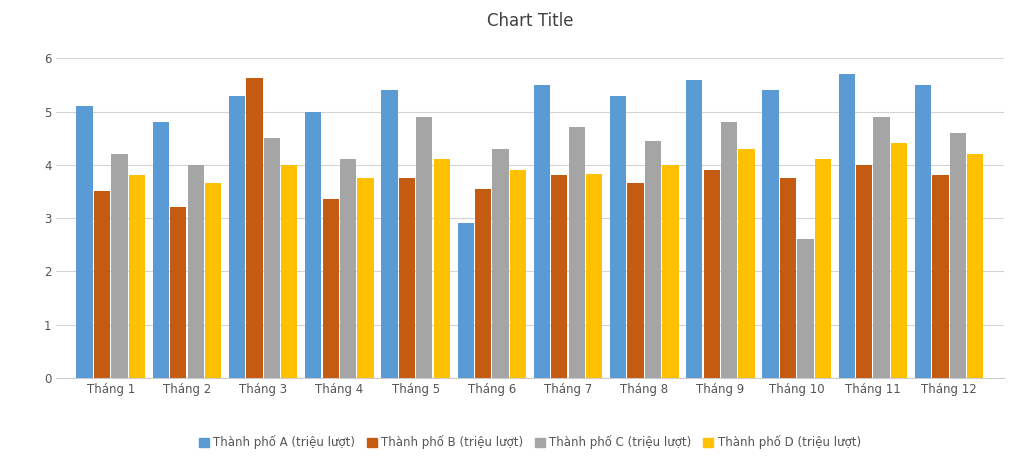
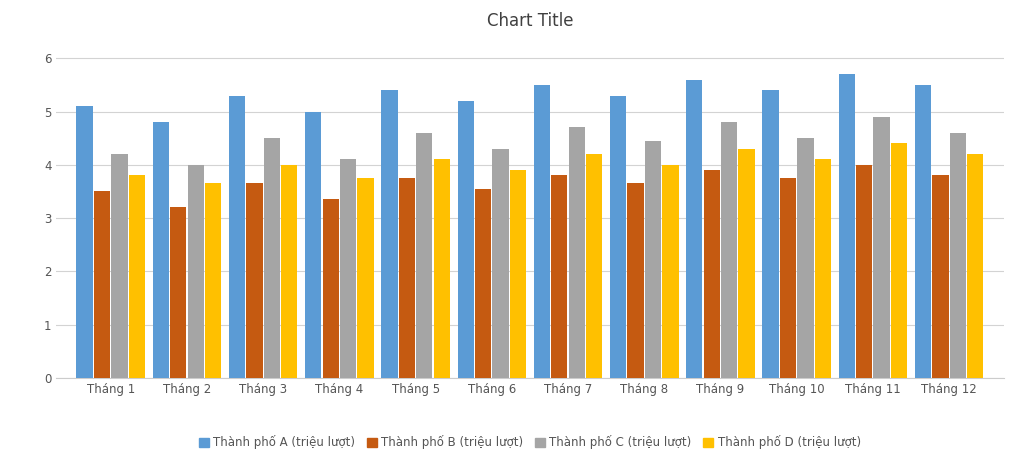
Thành phố B (triệu lượt)/Tháng 3: 5.62 -> 3.65
Thành phố C (triệu lượt)/Tháng 5: 4.90 -> 4.60
Thành phố A (triệu lượt)/Tháng 6: 2.9 -> 5.2
Thành phố D (triệu lượt)/Tháng 7: 3.82 -> 4.20
Thành phố C (triệu lượt)/Tháng 10: 2.60 -> 4.50
